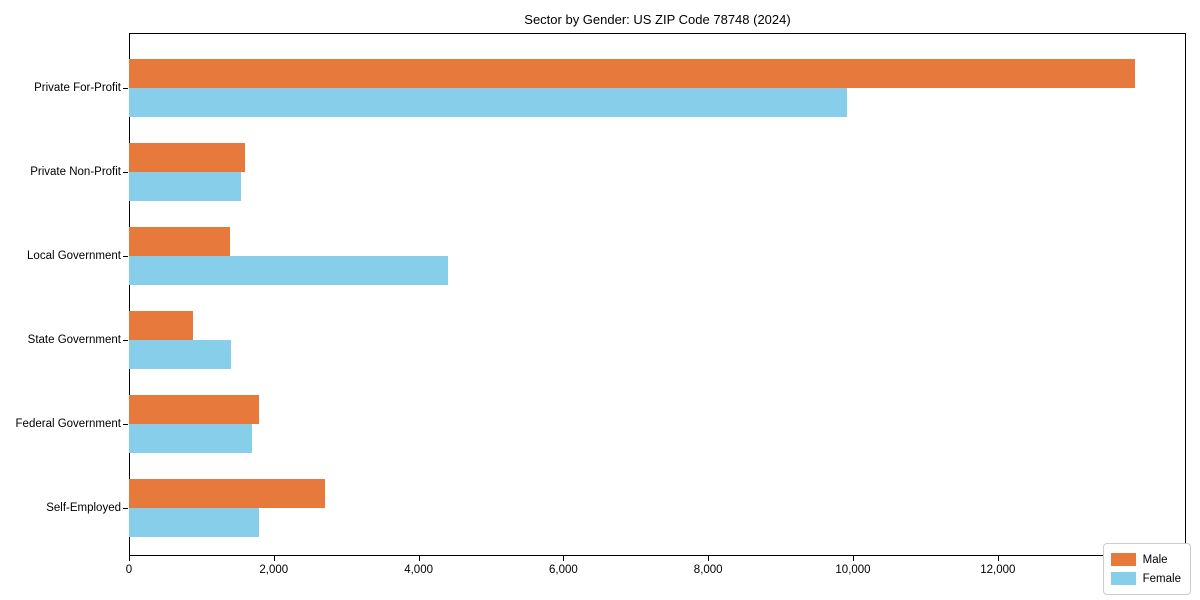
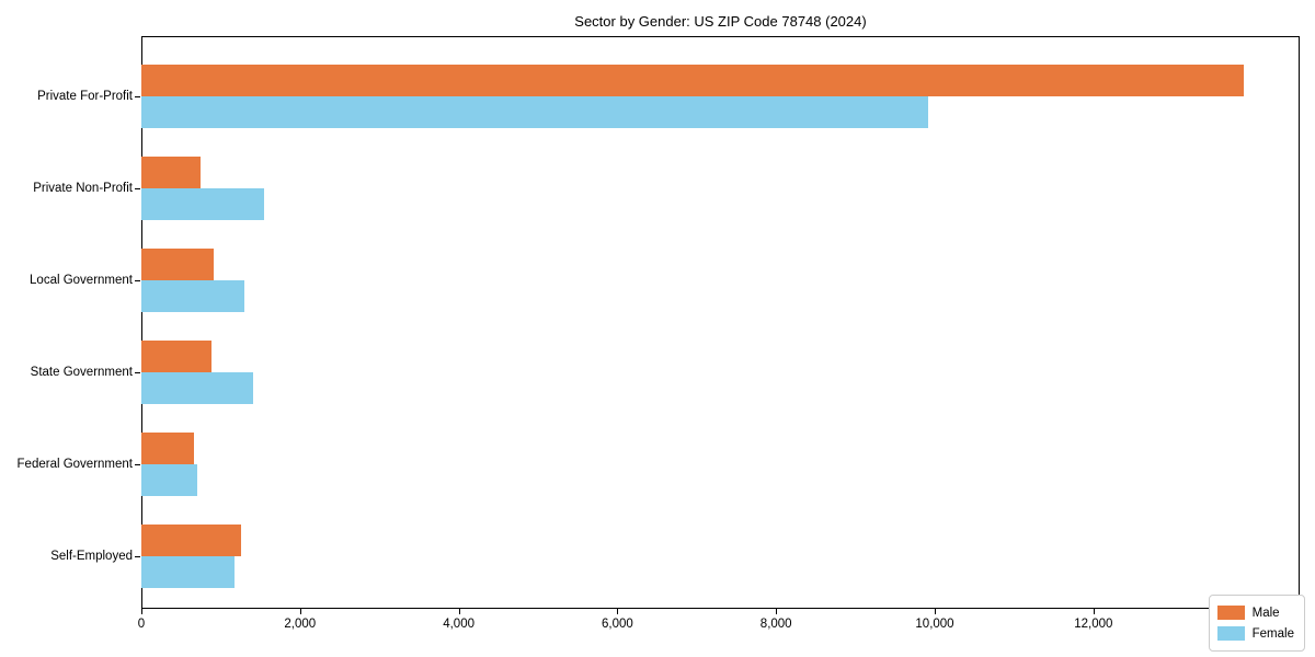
Male/Private Non-Profit: 1600 -> 700
Male/Local Government: 1400 -> 900
Female/Local Government: 4400 -> 1300
Male/Federal Government: 1800 -> 700
Female/Federal Government: 1700 -> 700
Male/Self-Employed: 2700 -> 1300
Female/Self-Employed: 1800 -> 1200
